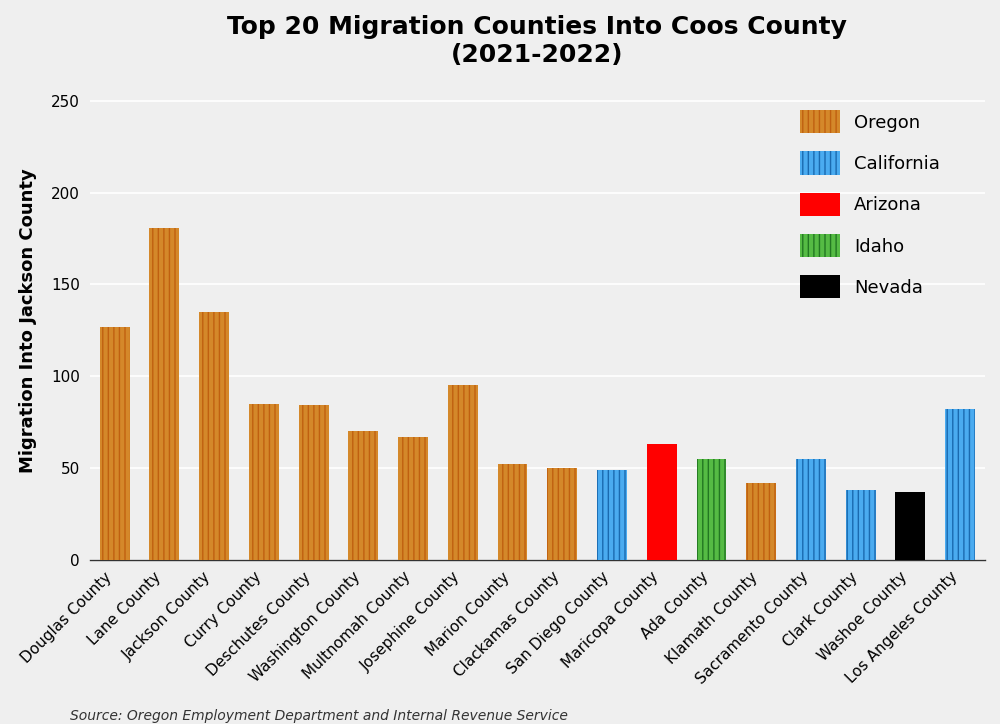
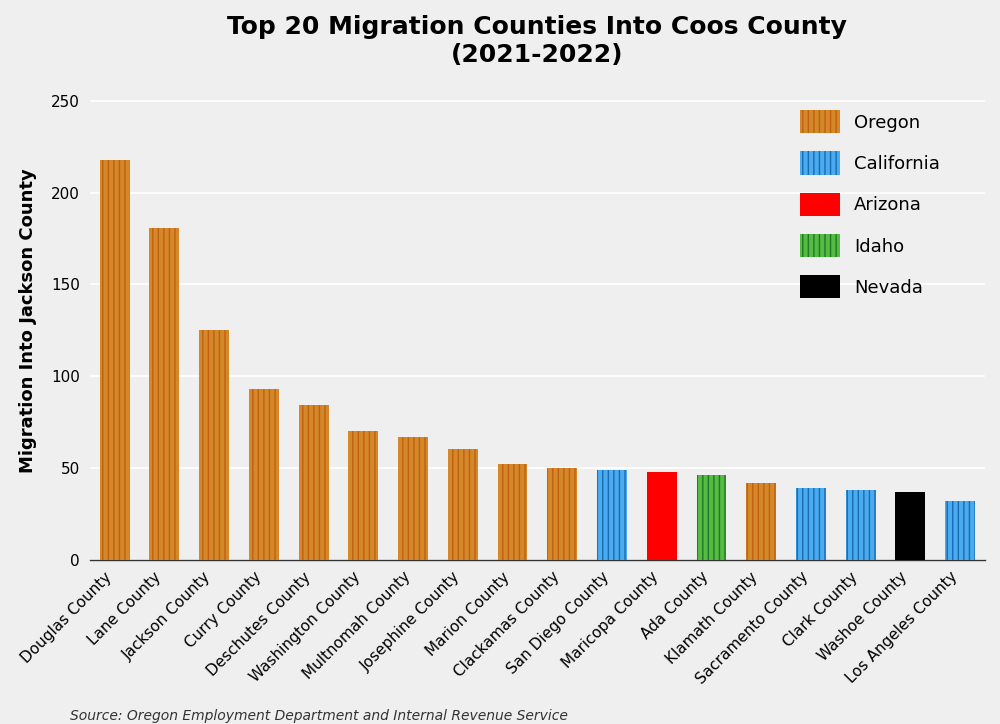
Douglas County: 127 -> 218
Jackson County: 135 -> 125
Curry County: 85 -> 93
Josephine County: 95 -> 60
Maricopa County: 63 -> 48
Ada County: 55 -> 46
Sacramento County: 55 -> 39
Los Angeles County: 82 -> 32
